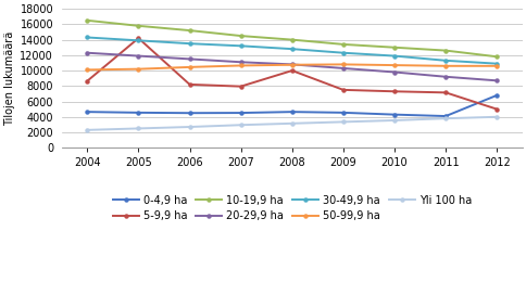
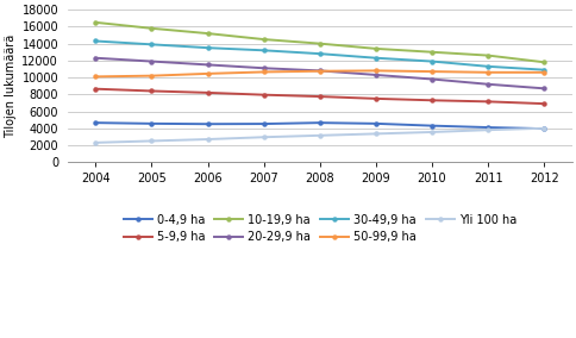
5-9,9 ha/2005: 14200 -> 8400
5-9,9 ha/2008: 10000 -> 7800
0-4,9 ha/2012: 6800 -> 4000
5-9,9 ha/2012: 5000 -> 6900
